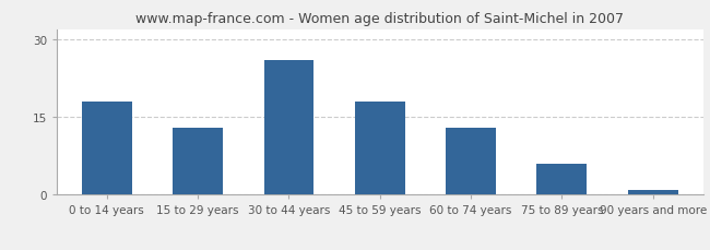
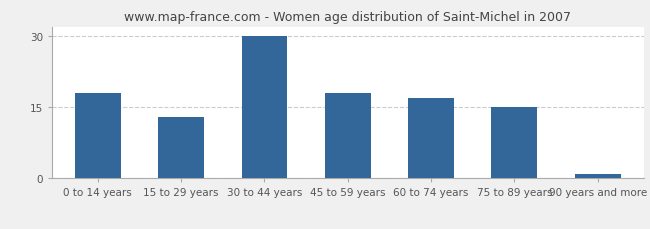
30 to 44 years: 26 -> 30
60 to 74 years: 13 -> 17
75 to 89 years: 6 -> 15
